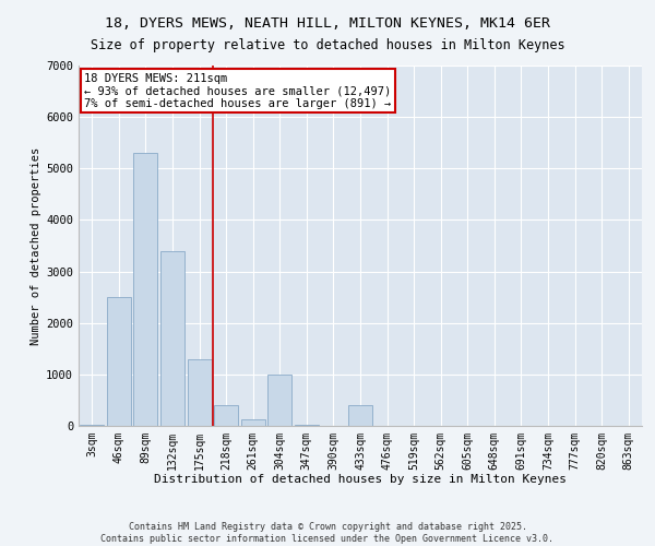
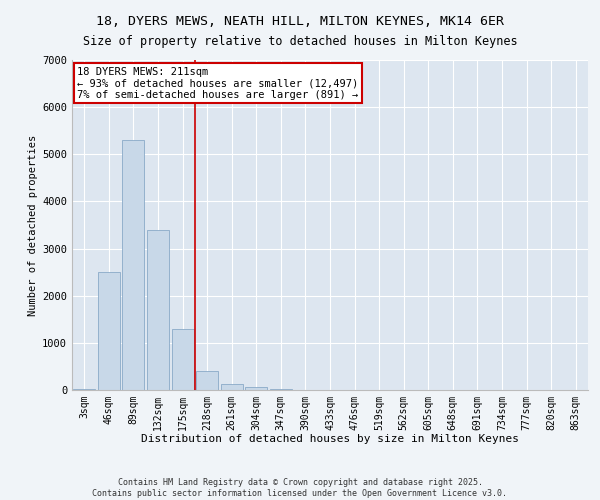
304sqm: 1000 -> 60
433sqm: 400 -> 0
